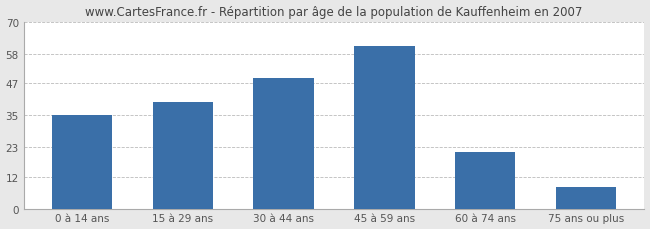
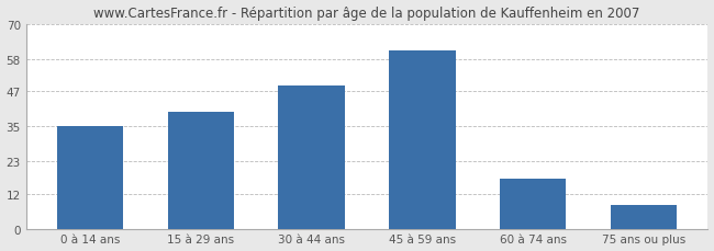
60 à 74 ans: 21 -> 17
